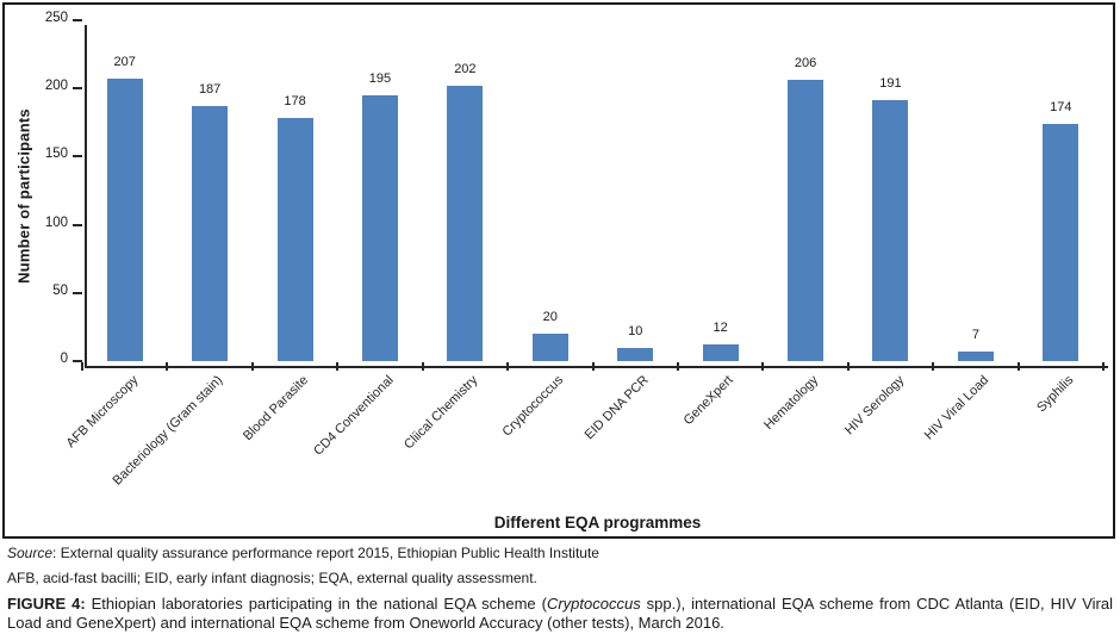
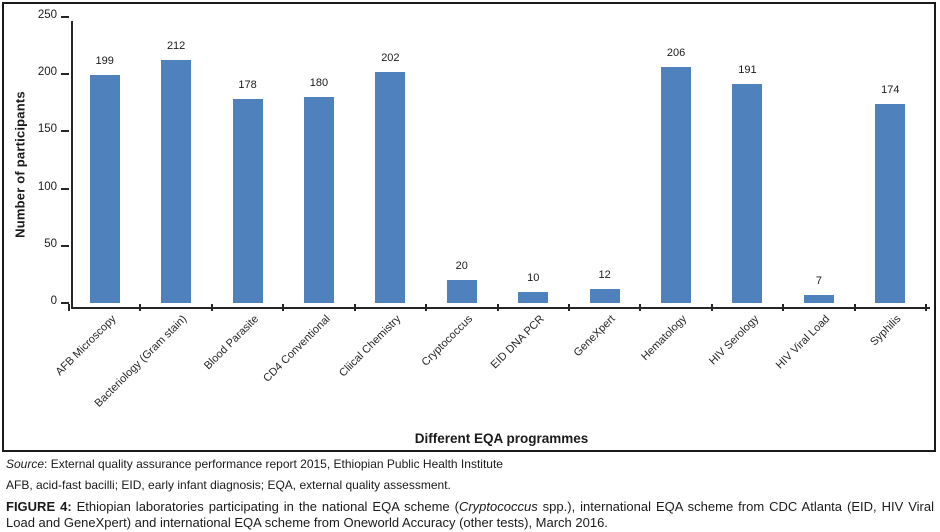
AFB Microscopy: 207 -> 199
Bacteriology (Gram stain): 187 -> 212
CD4 Conventional: 195 -> 180
